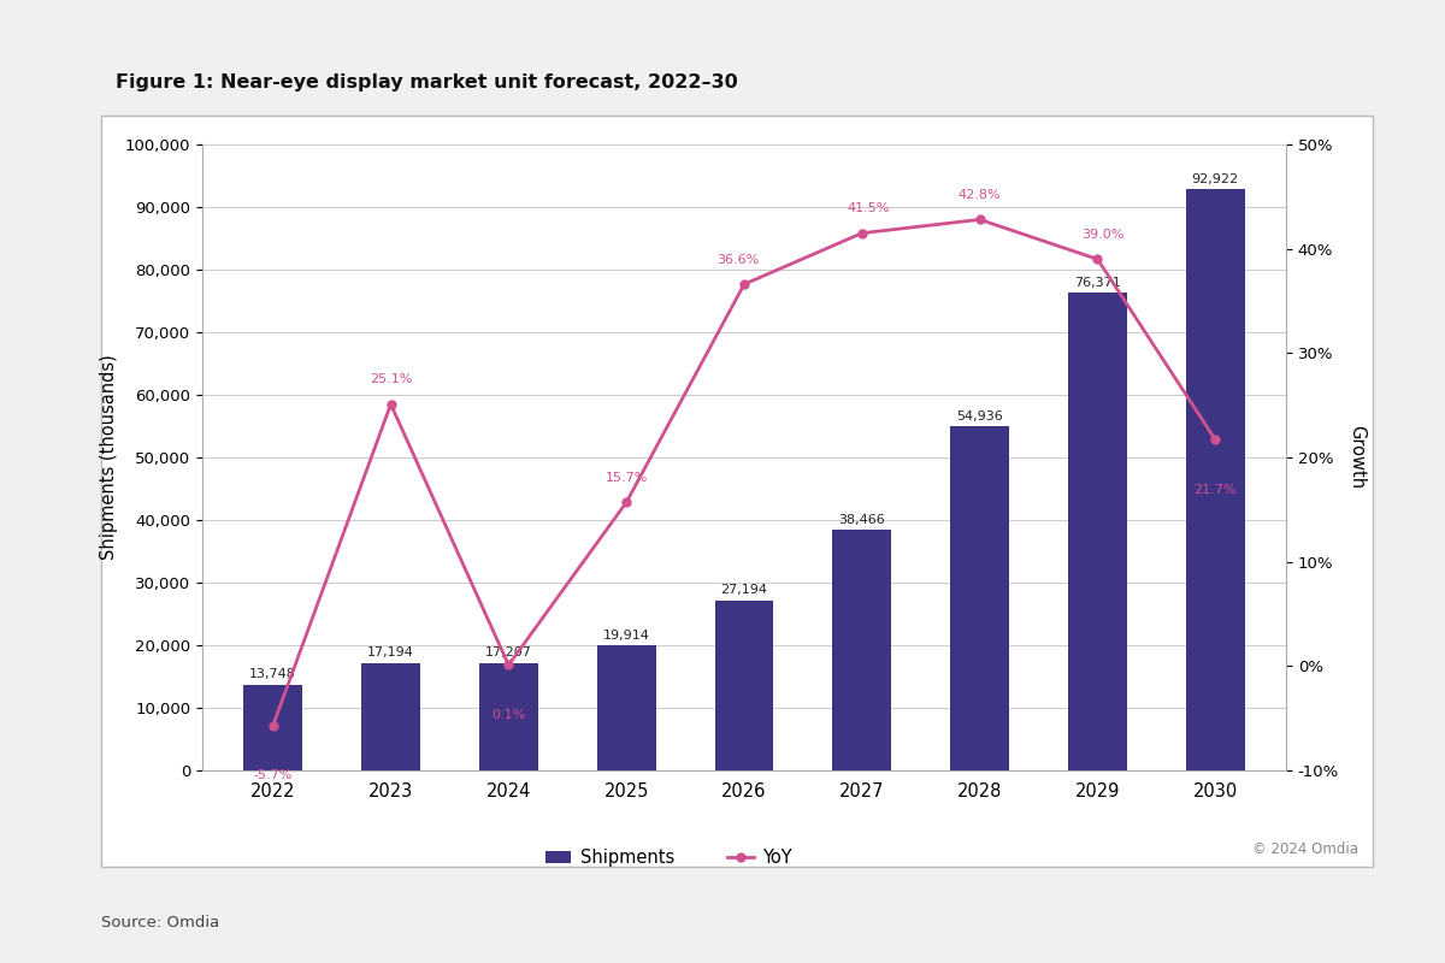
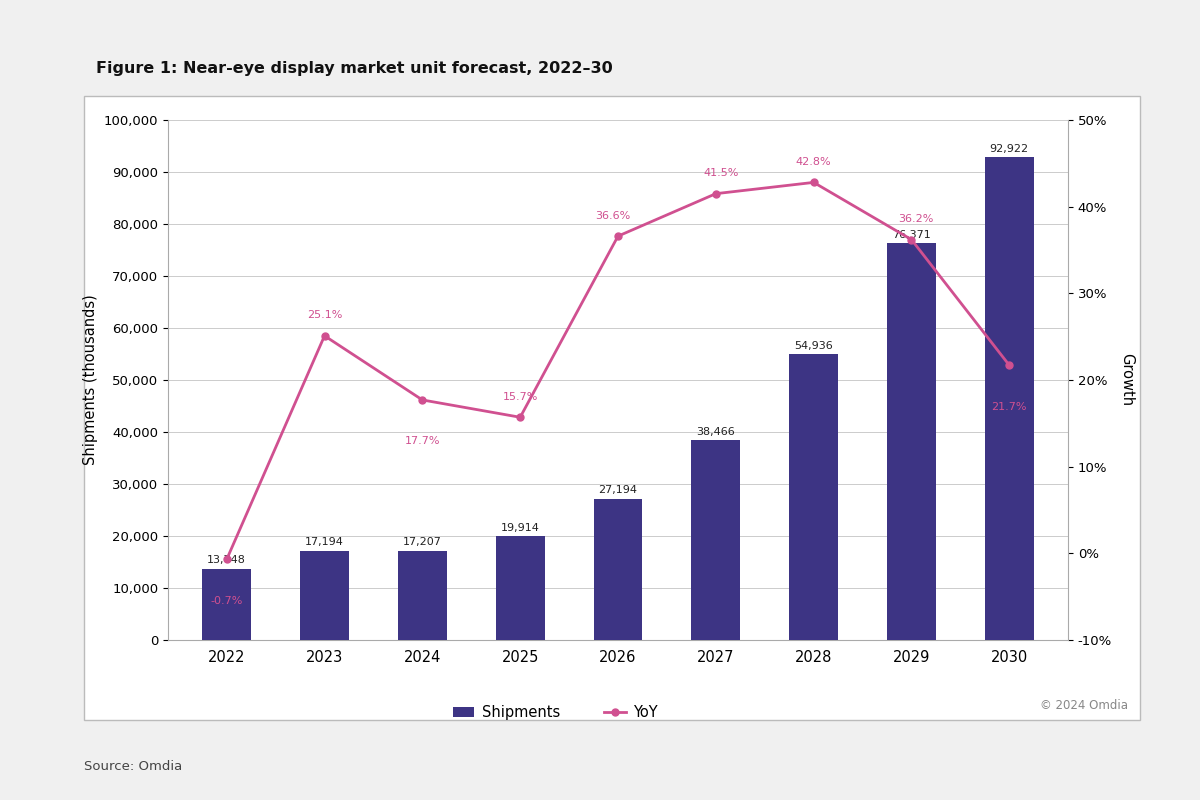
YoY/2022: -5.7% -> -0.7%
YoY/2024: 0.1% -> 17.7%
YoY/2029: 39.0% -> 36.2%
